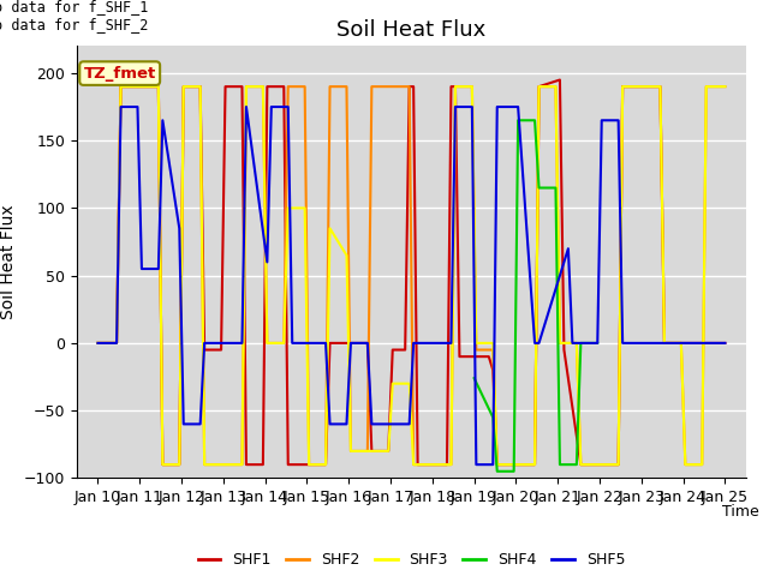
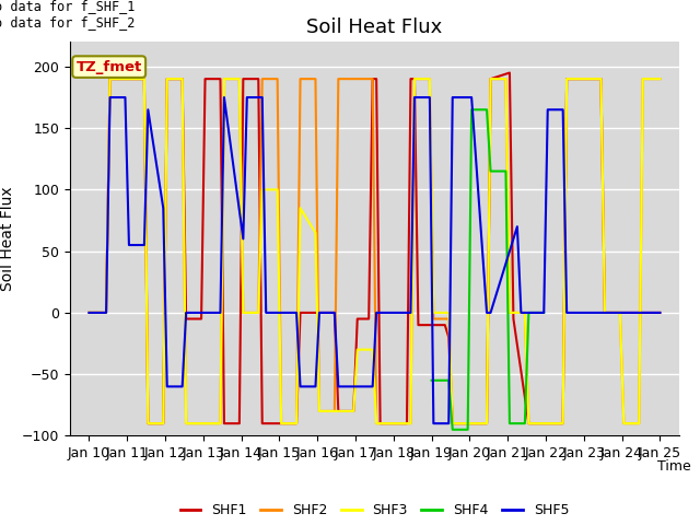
SHF4/Jan 19: -26 -> -55
